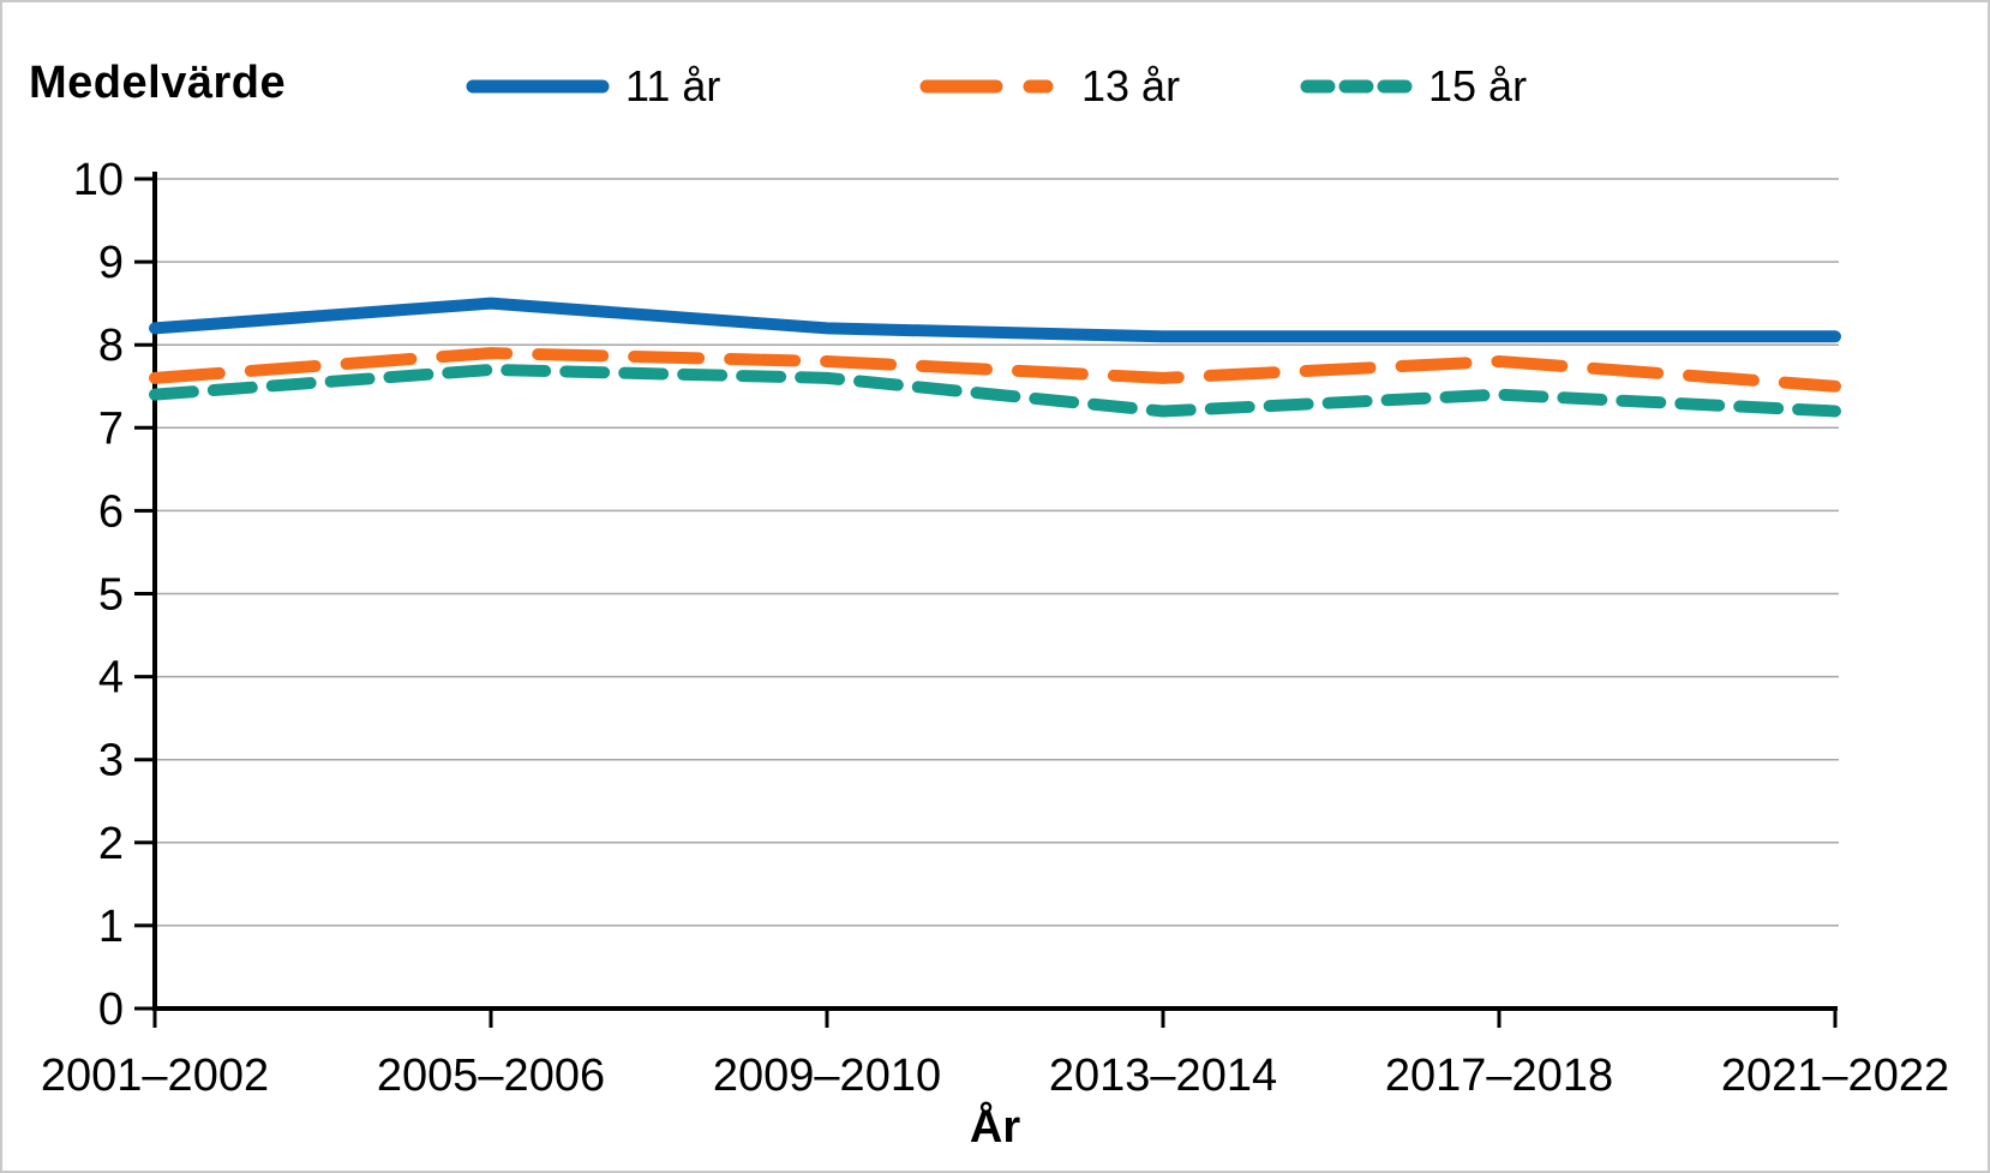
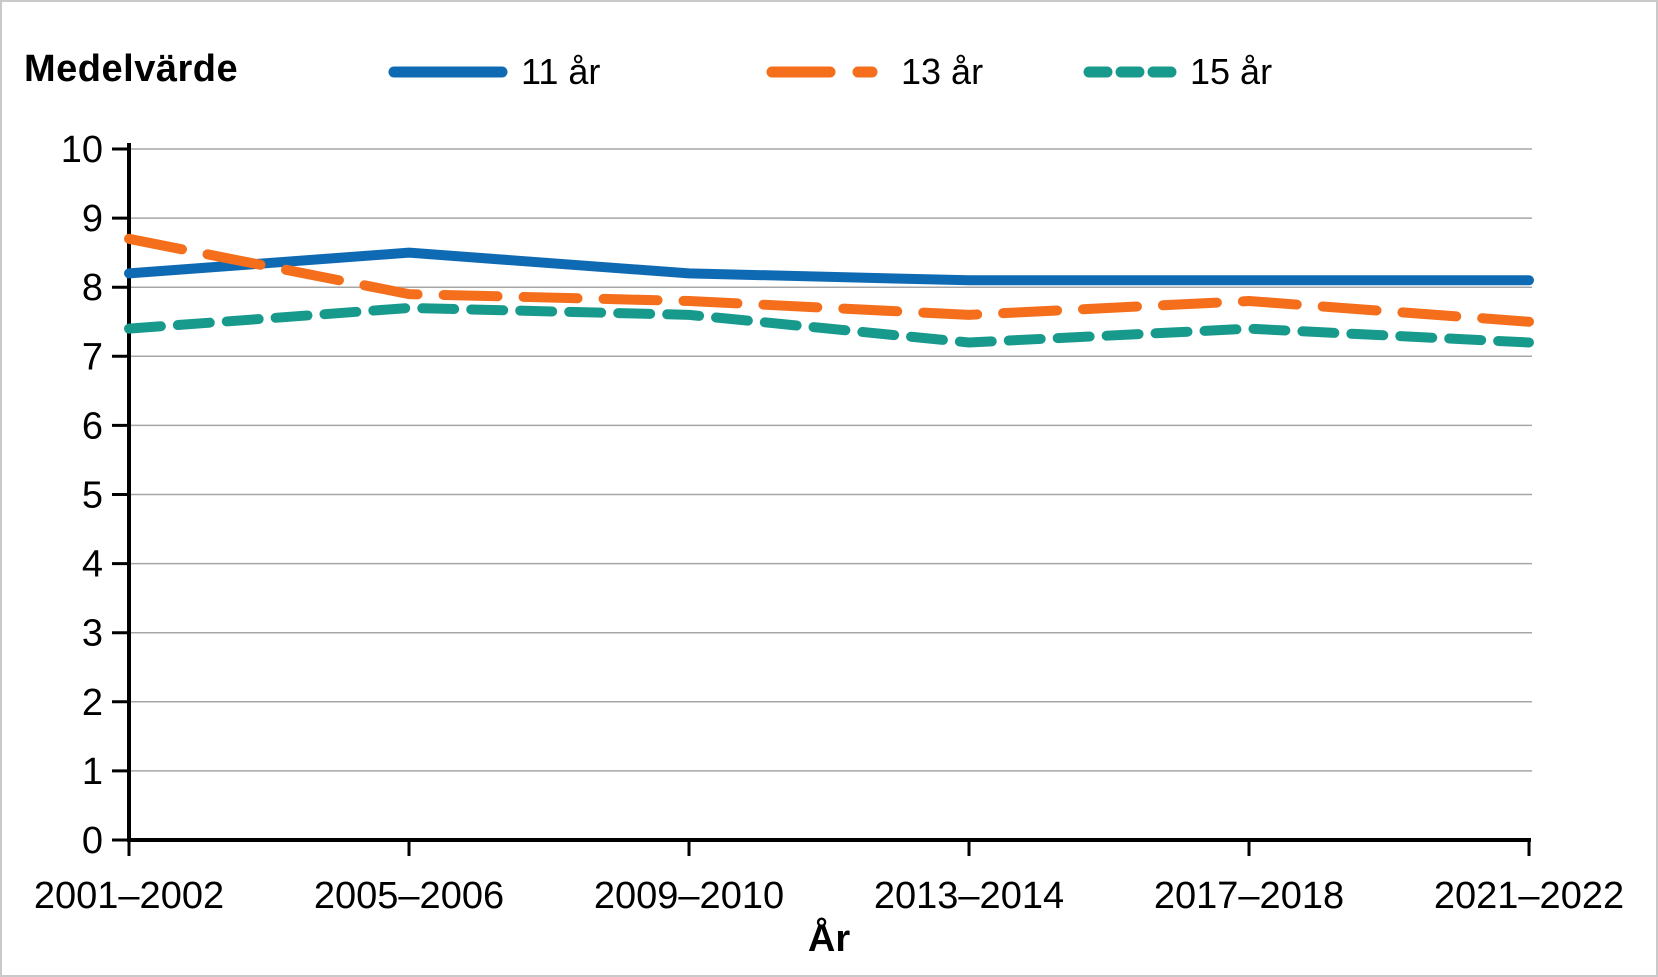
13 år/2001–2002: 7.6 -> 8.7
